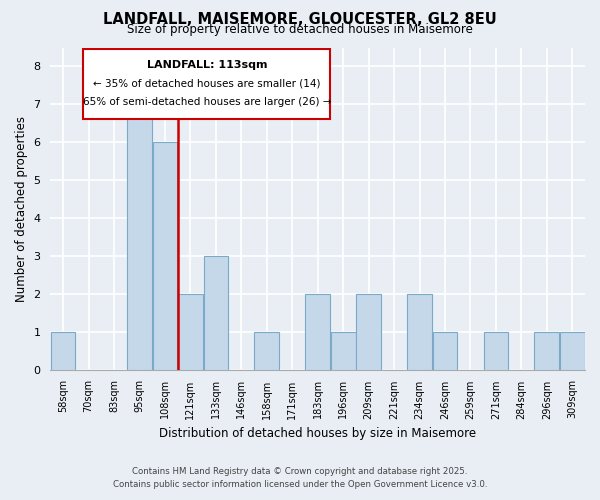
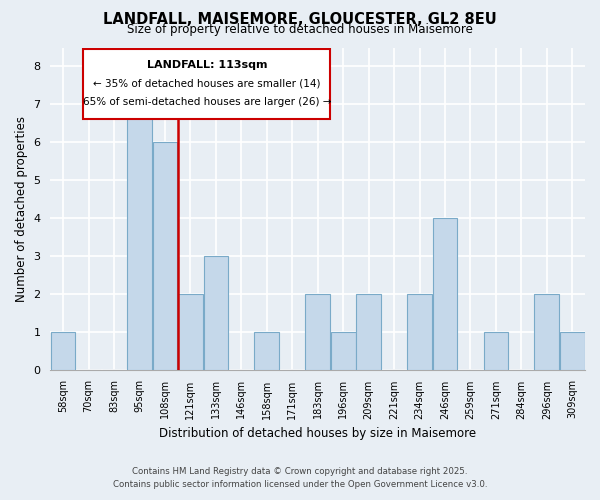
246sqm: 1 -> 4
296sqm: 1 -> 2
